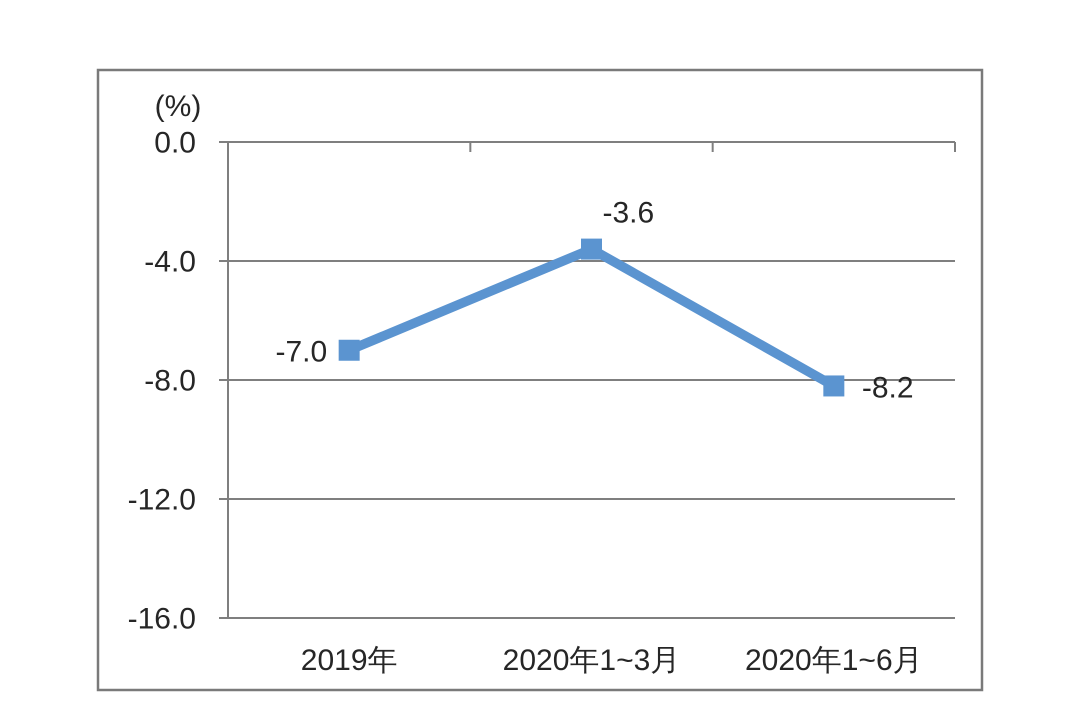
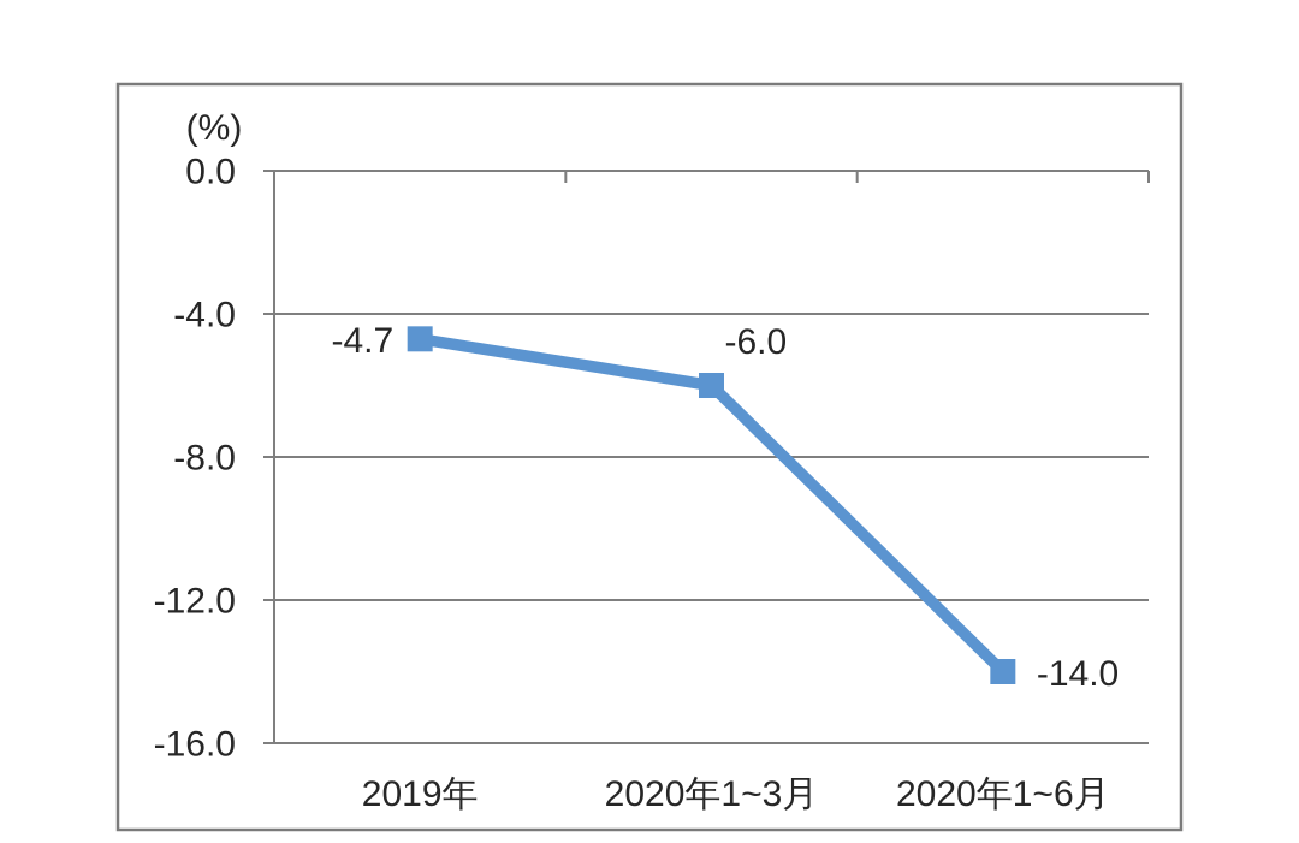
2019年: -7.0 -> -4.7
2020年1~3月: -3.6 -> -6.0
2020年1~6月: -8.2 -> -14.0
